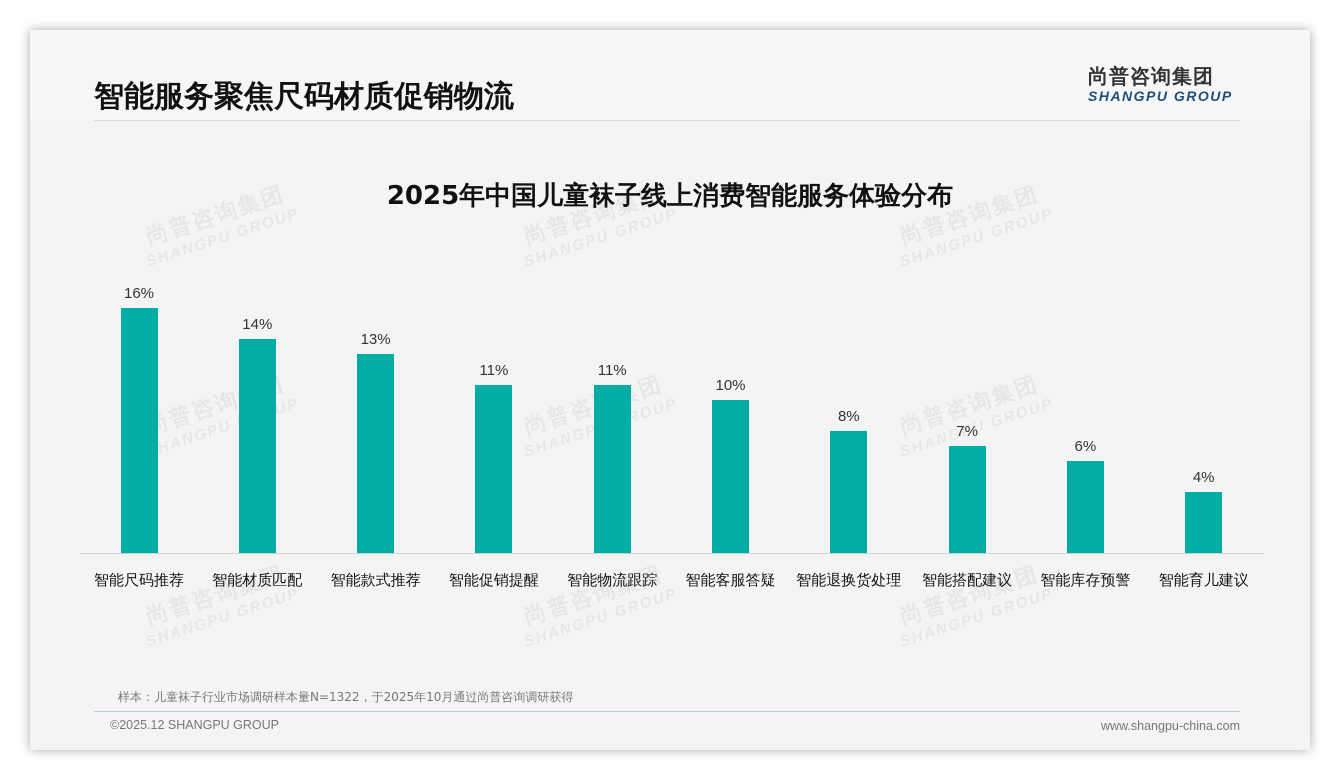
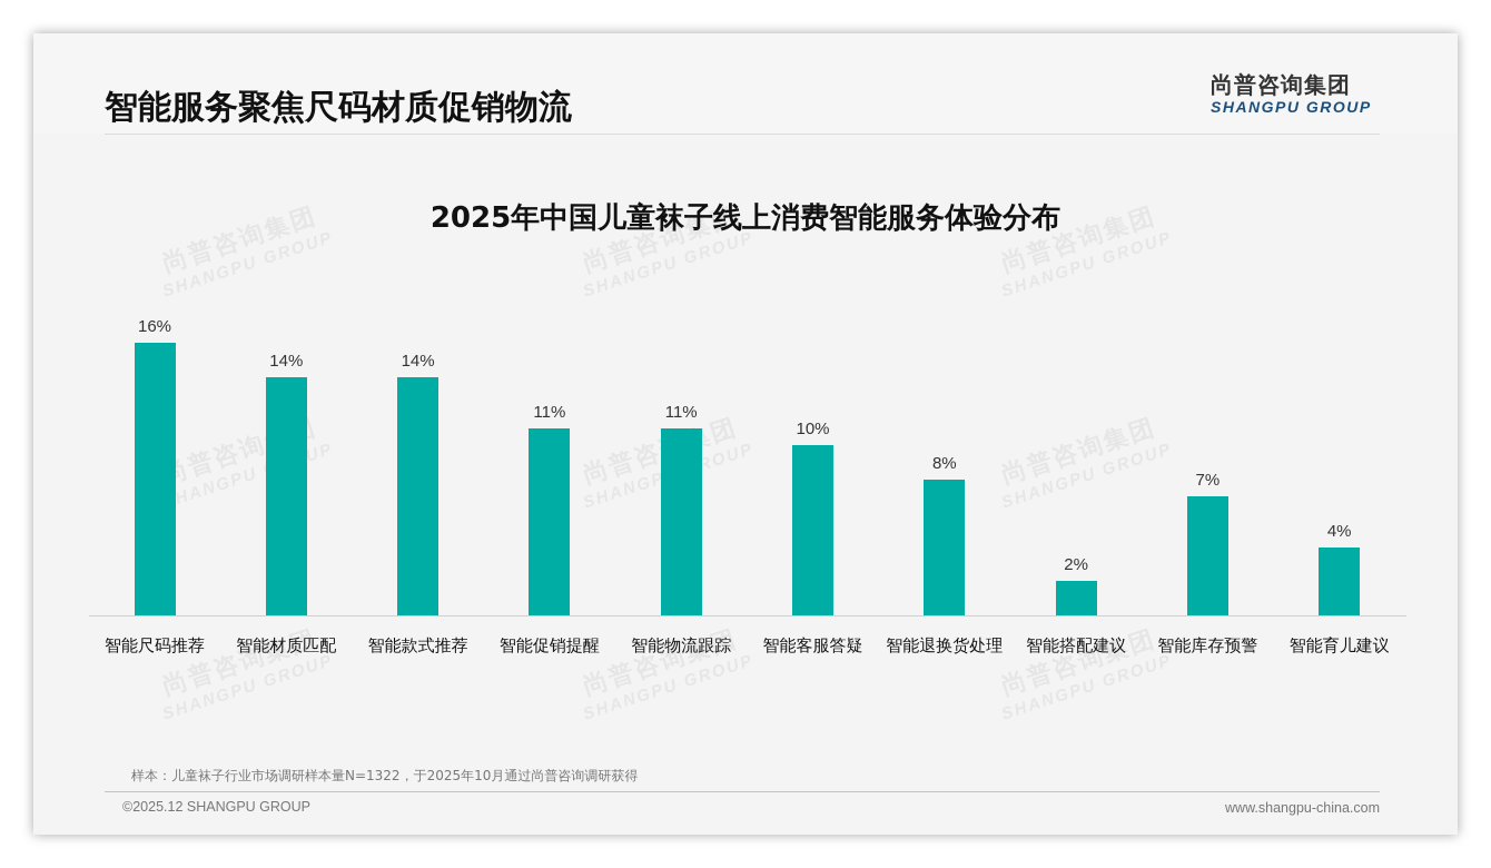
智能款式推荐: 13% -> 14%
智能搭配建议: 7% -> 2%
智能库存预警: 6% -> 7%
